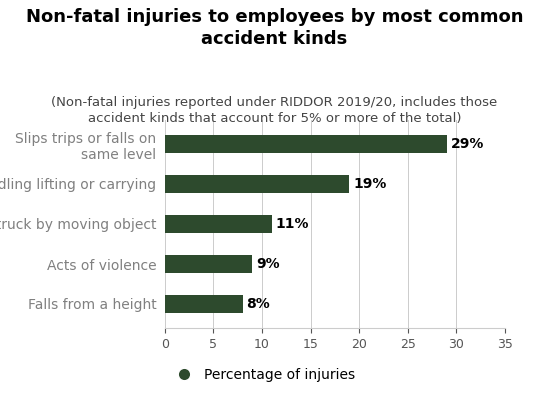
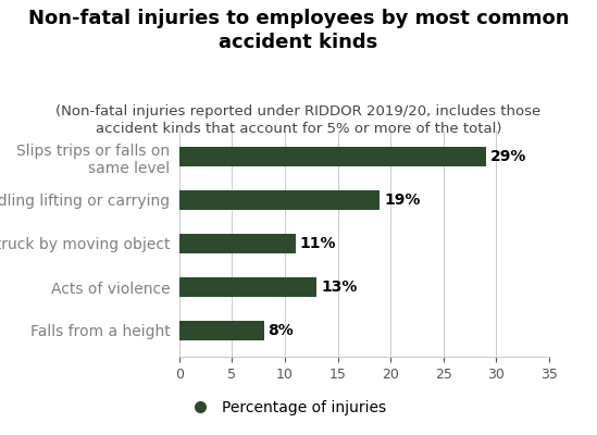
Acts of violence: 9% -> 13%
